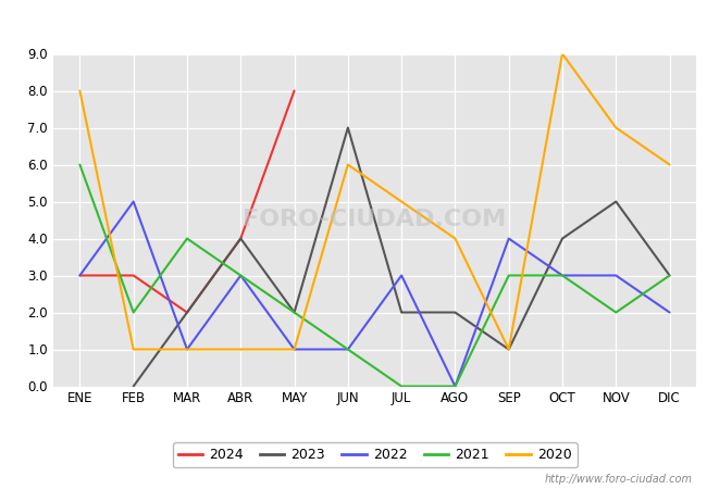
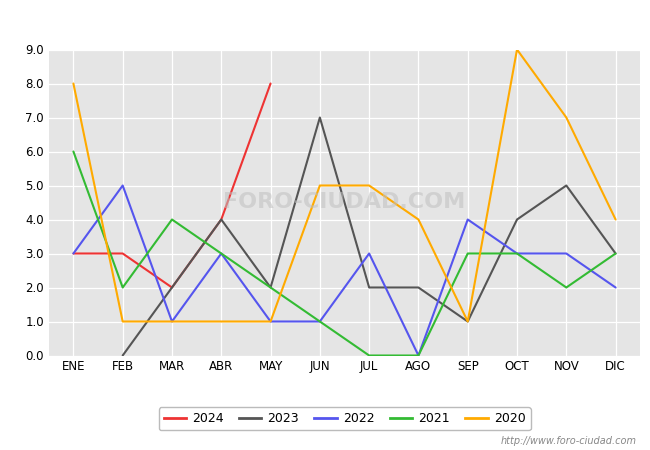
2020/JUN: 6 -> 5
2020/DIC: 6 -> 4
